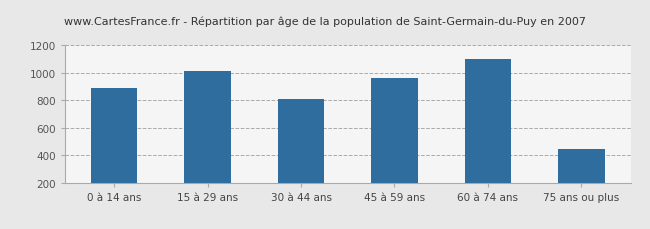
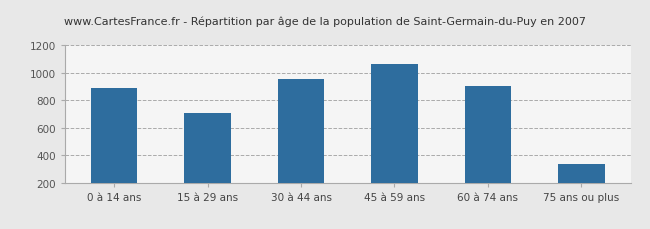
15 à 29 ans: 1010 -> 700
30 à 44 ans: 810 -> 960
45 à 59 ans: 960 -> 1060
60 à 74 ans: 1100 -> 900
75 ans ou plus: 450 -> 340
